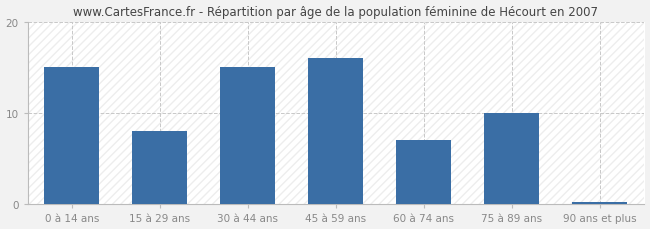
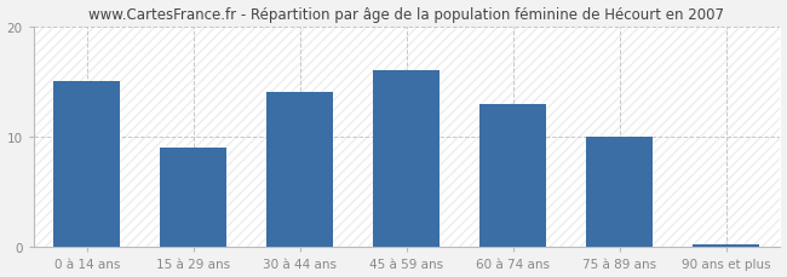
15 à 29 ans: 8.0 -> 9.0
30 à 44 ans: 15.0 -> 14.0
60 à 74 ans: 7.0 -> 13.0
